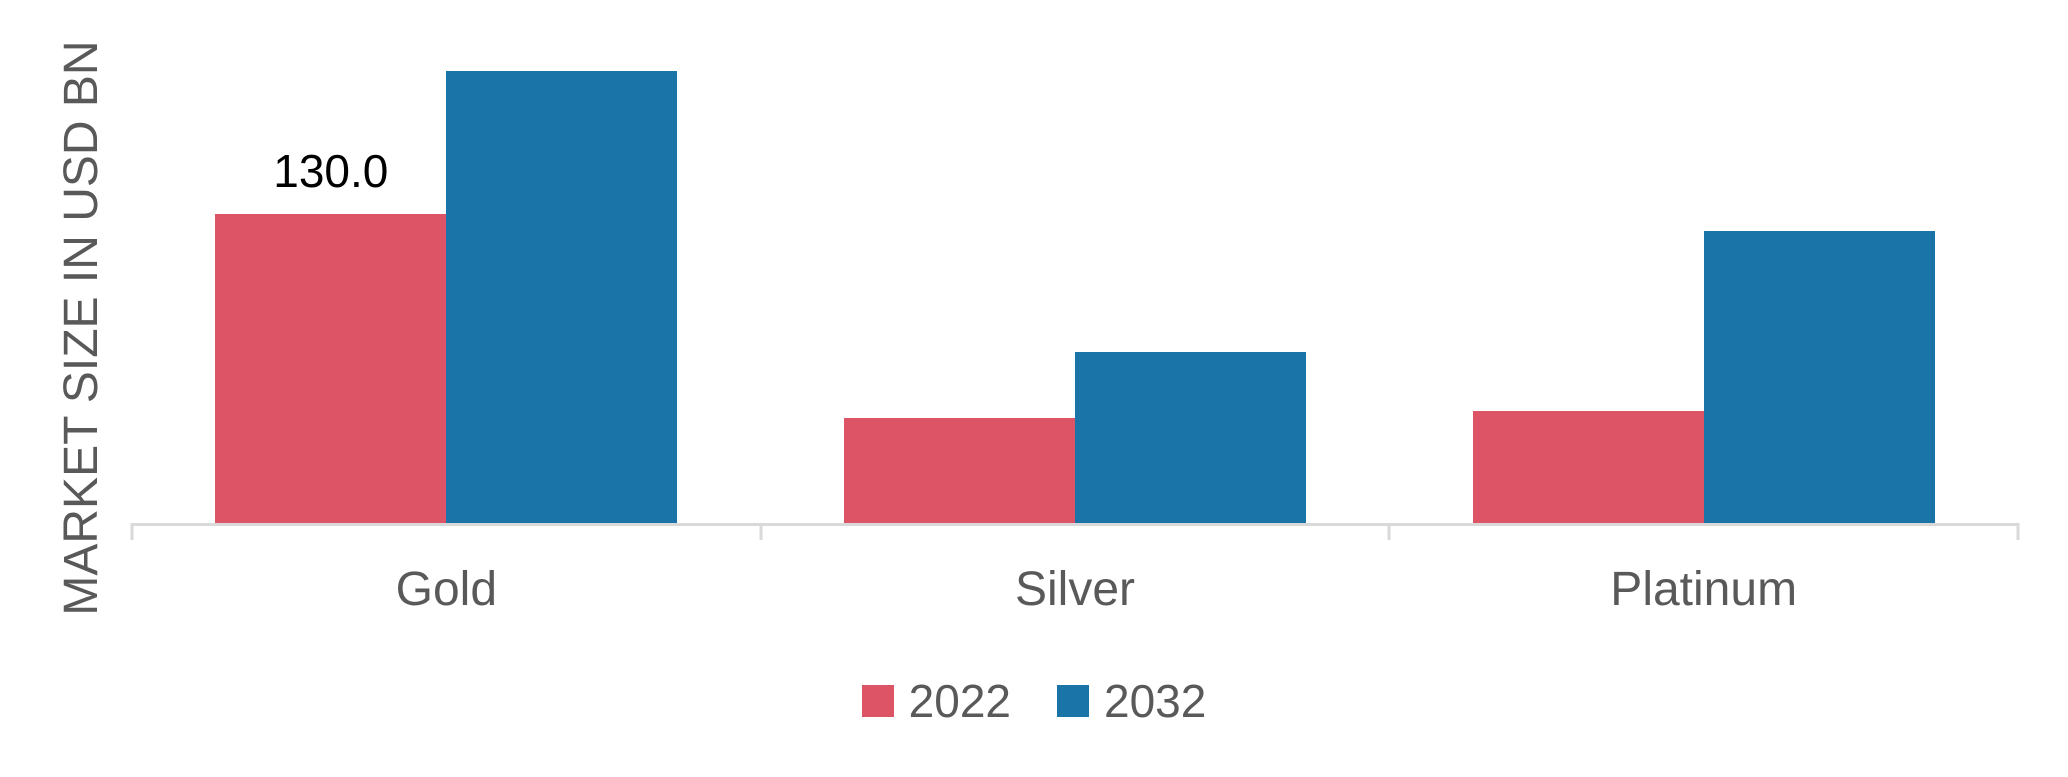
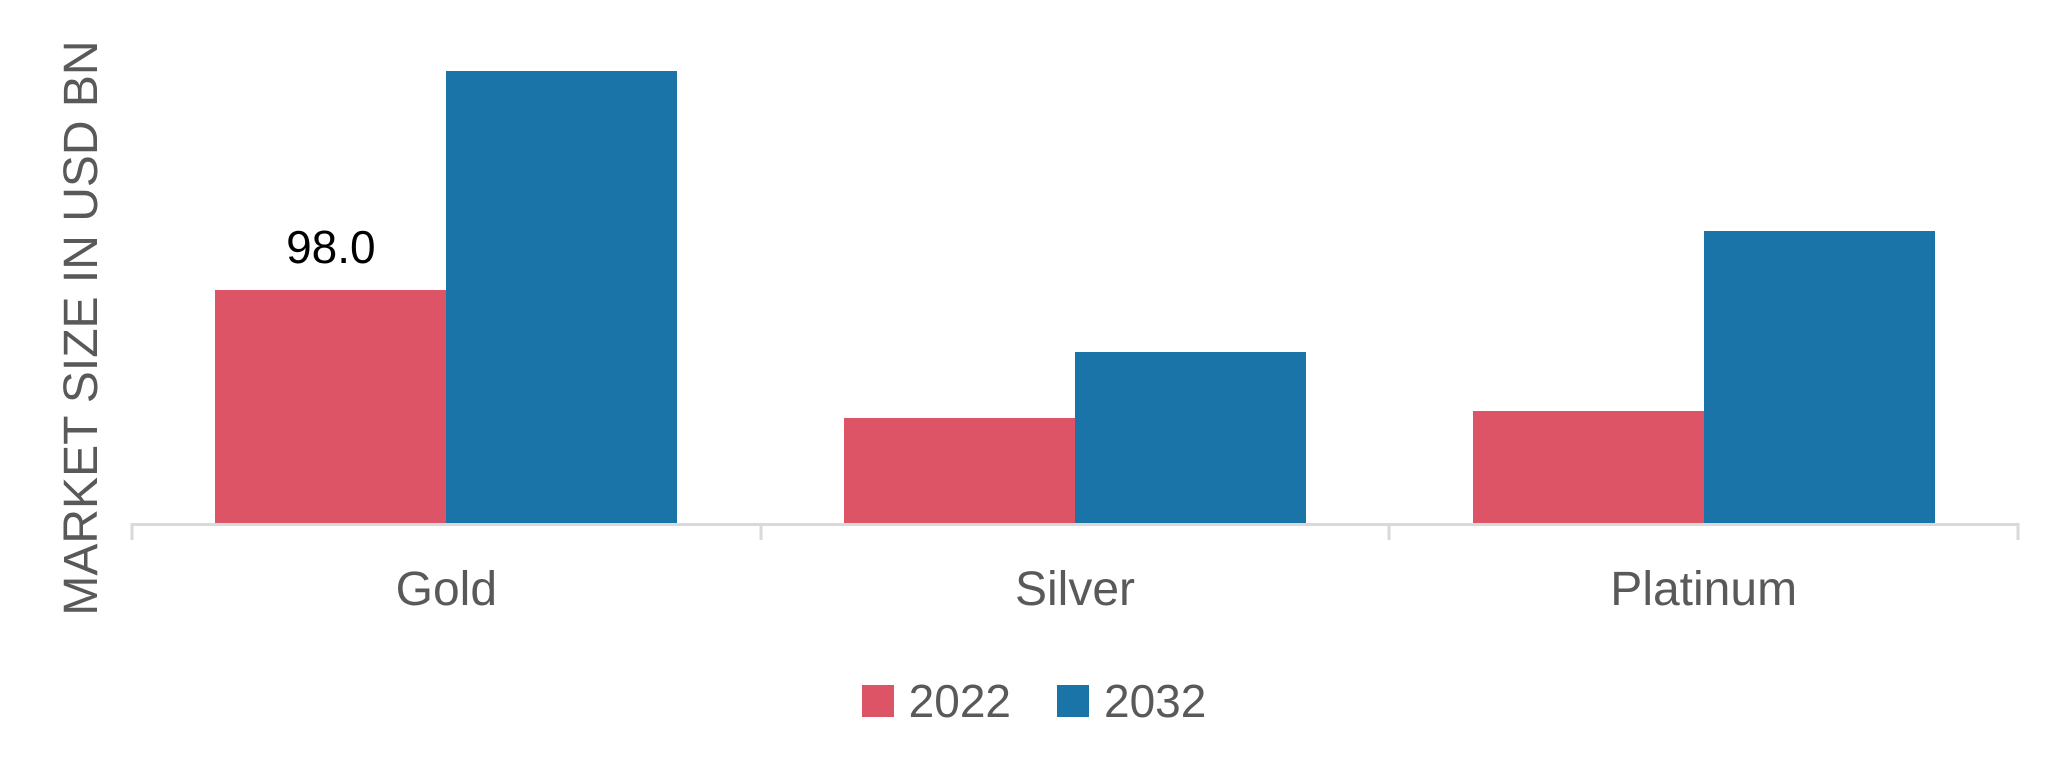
2022/Gold: 130.0 -> 98.0
